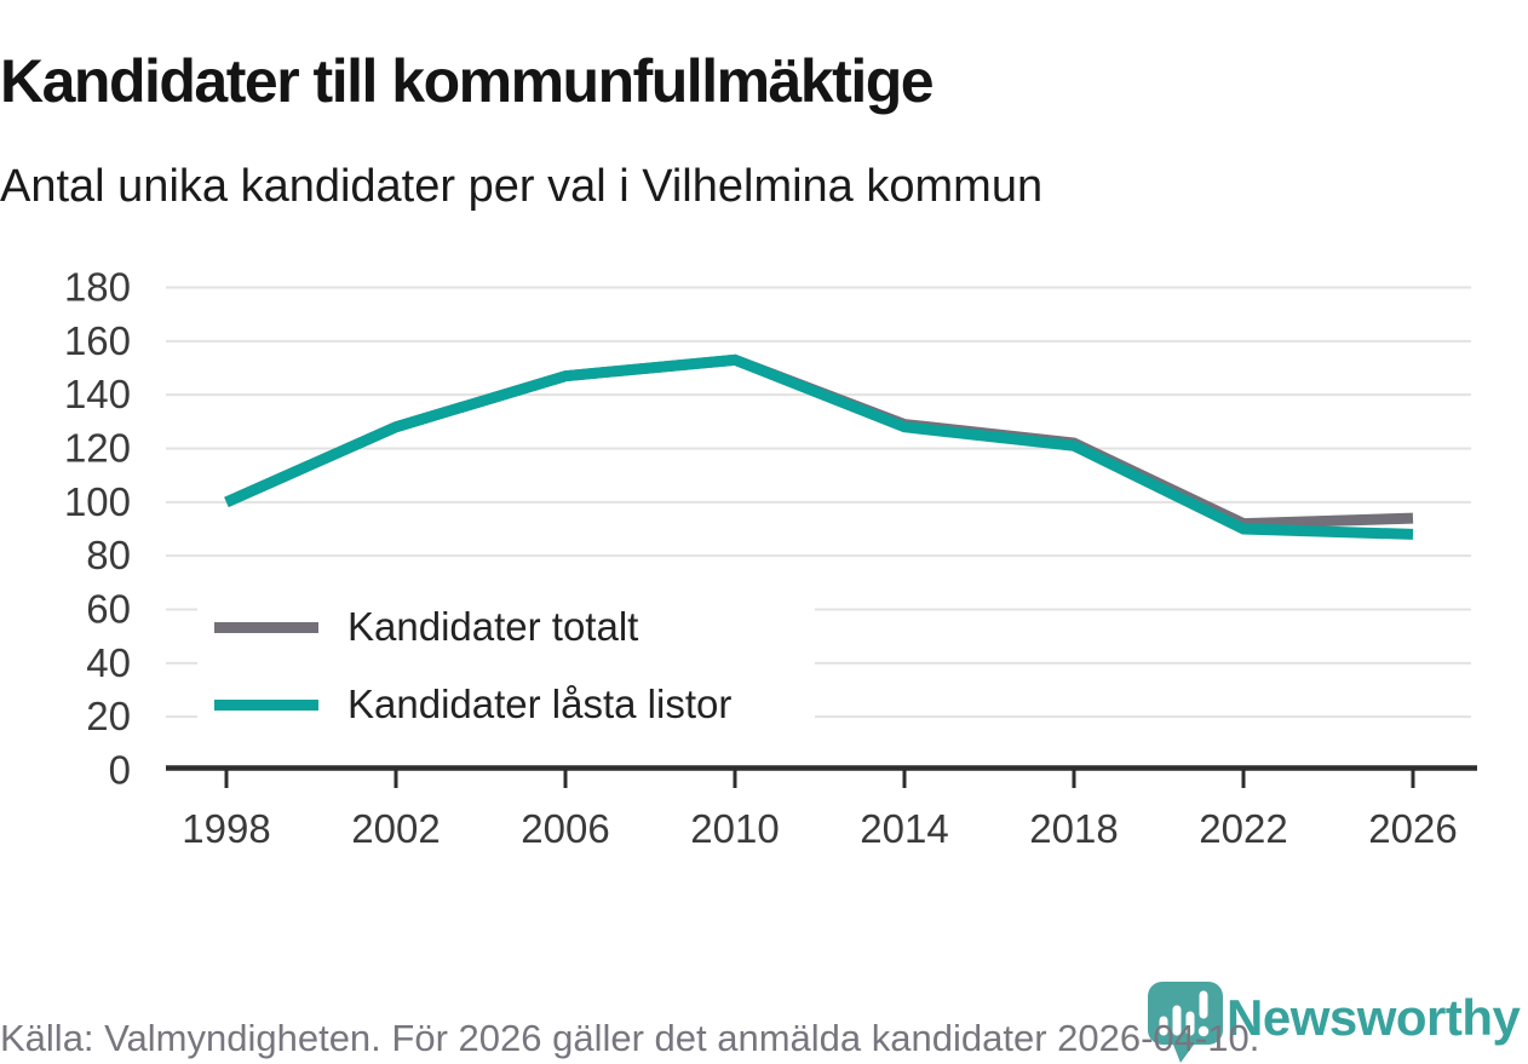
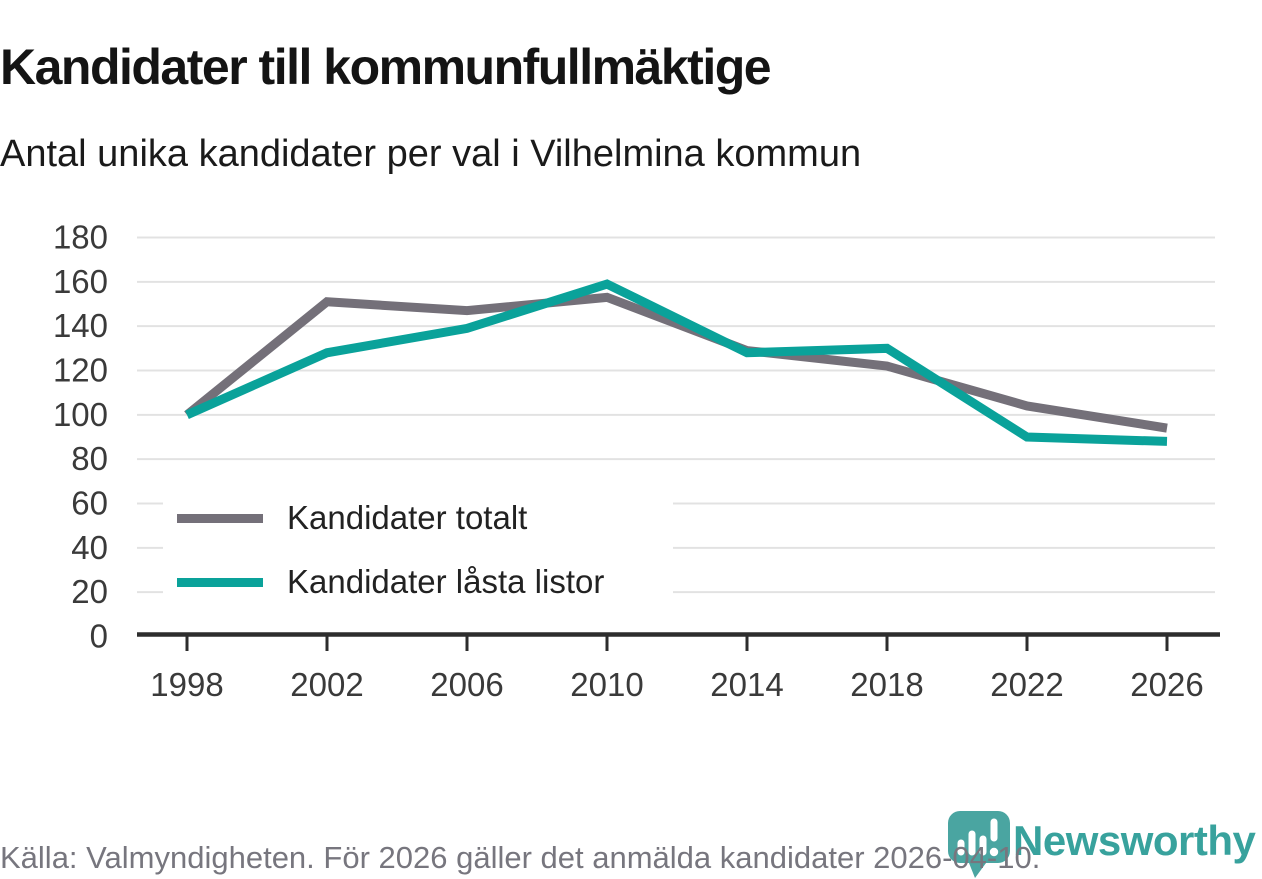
Kandidater totalt/2002: 128 -> 151
Kandidater låsta listor/2006: 147 -> 139
Kandidater låsta listor/2010: 153 -> 159
Kandidater låsta listor/2018: 121 -> 130
Kandidater totalt/2022: 92 -> 104
